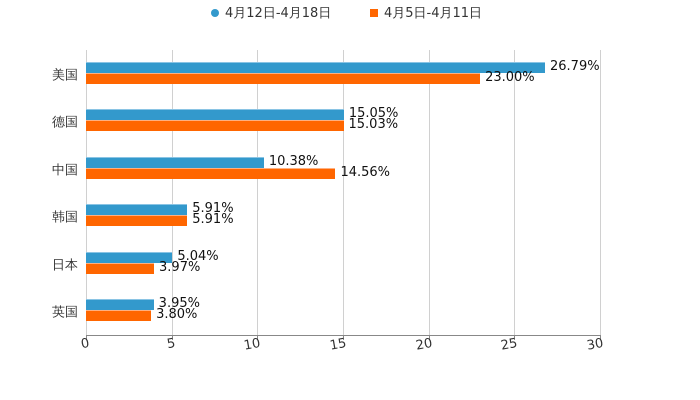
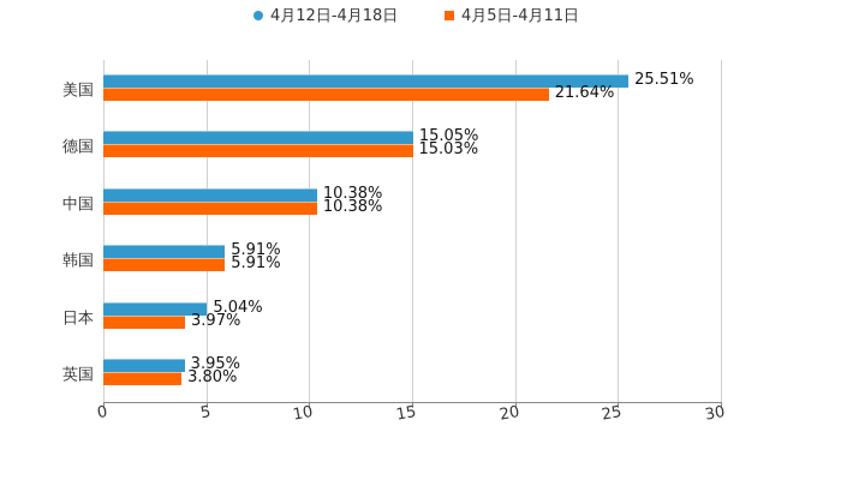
4月12日-4月18日/美国: 26.79% -> 25.51%
4月5日-4月11日/美国: 23.00% -> 21.64%
4月5日-4月11日/中国: 14.56% -> 10.38%
